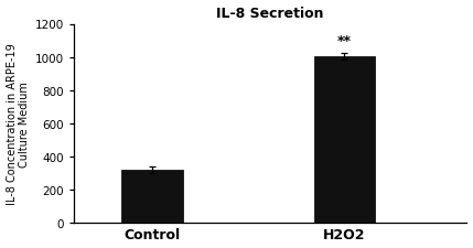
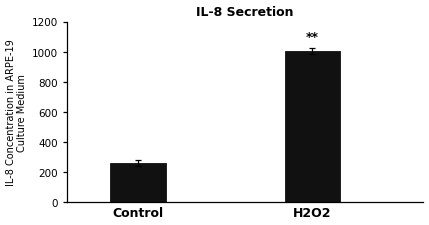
Control: 320 -> 260
